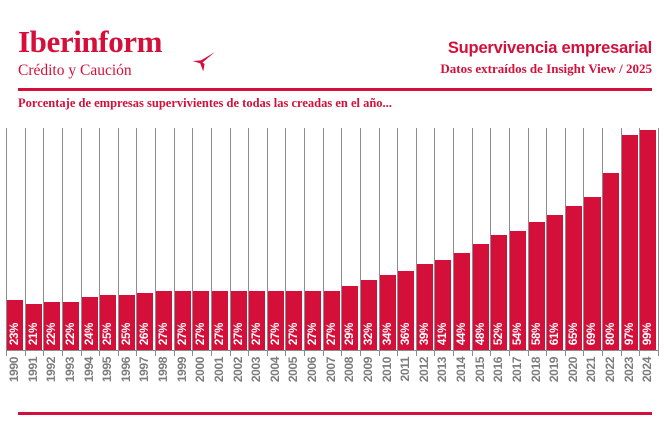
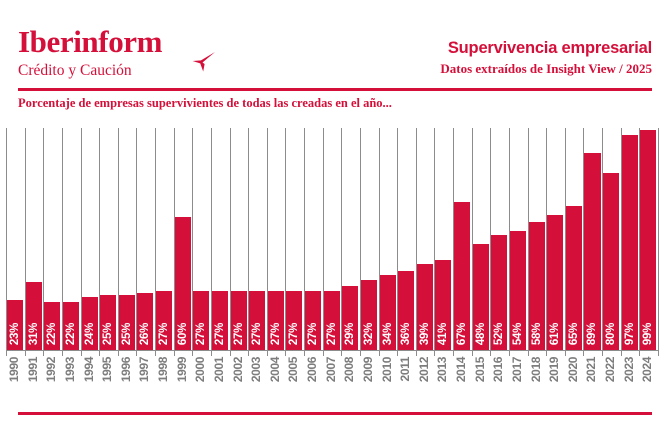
1991: 21% -> 31%
1999: 27% -> 60%
2014: 44% -> 67%
2021: 69% -> 89%
